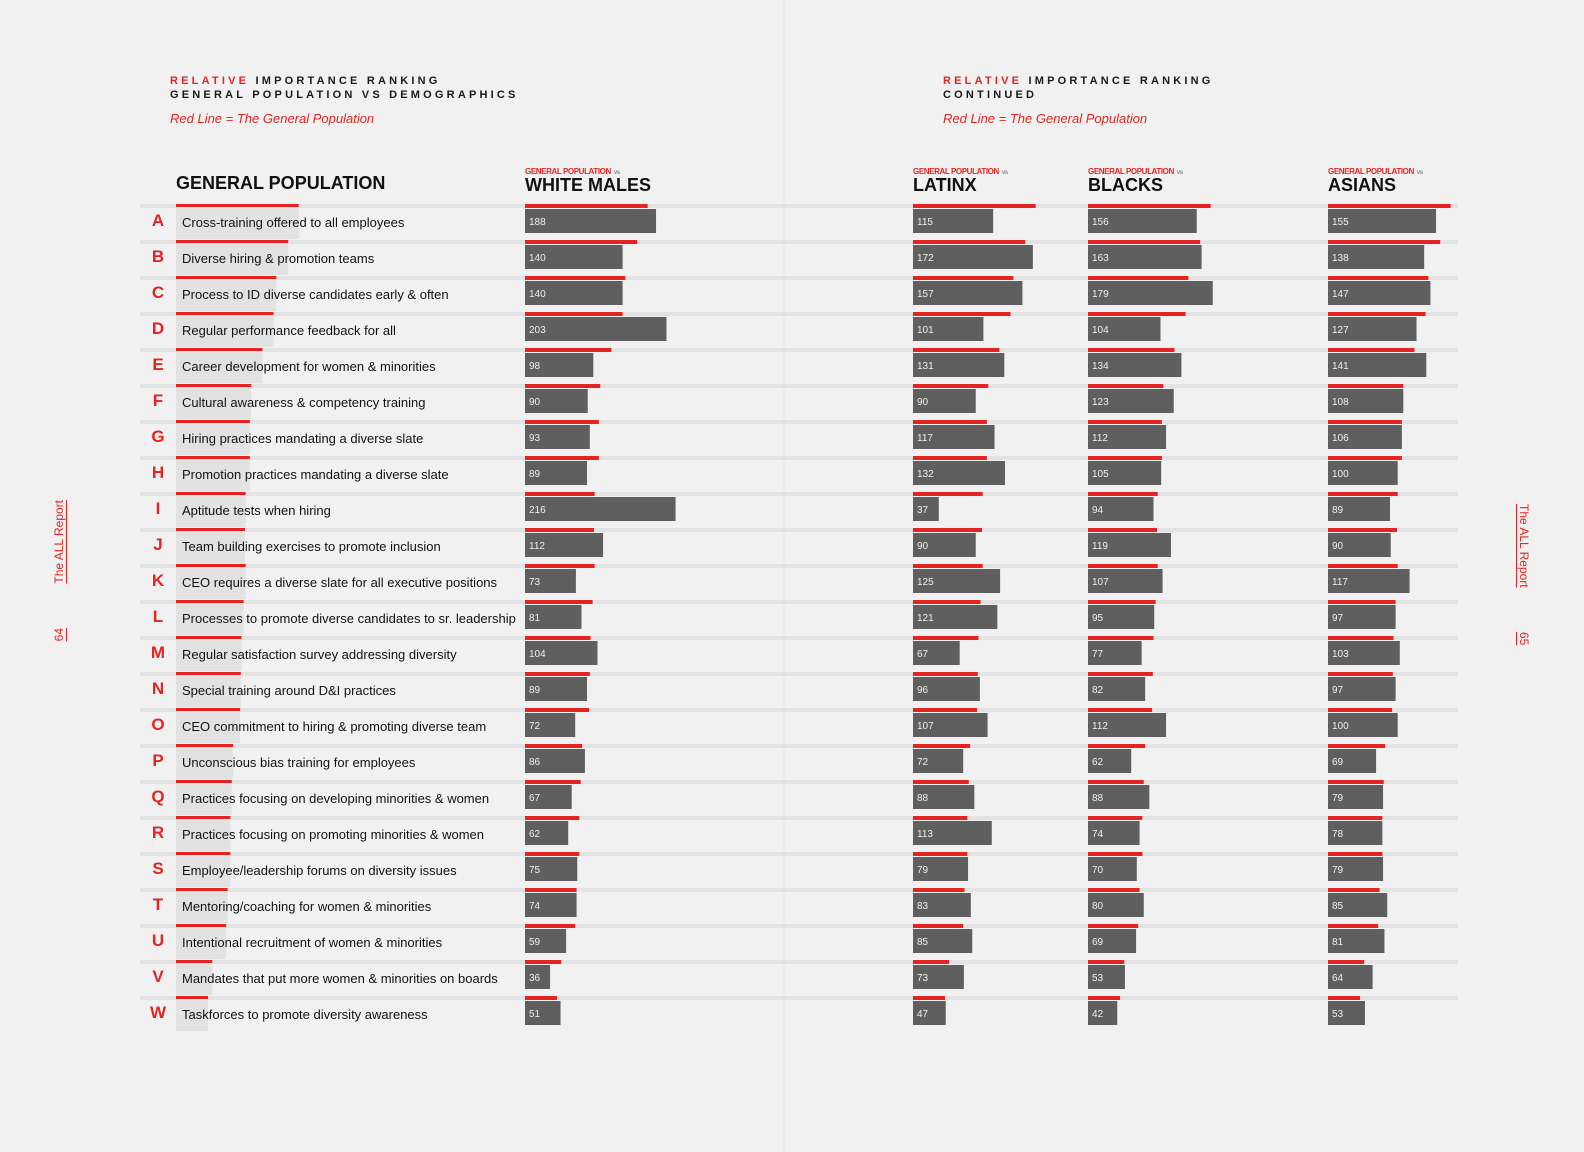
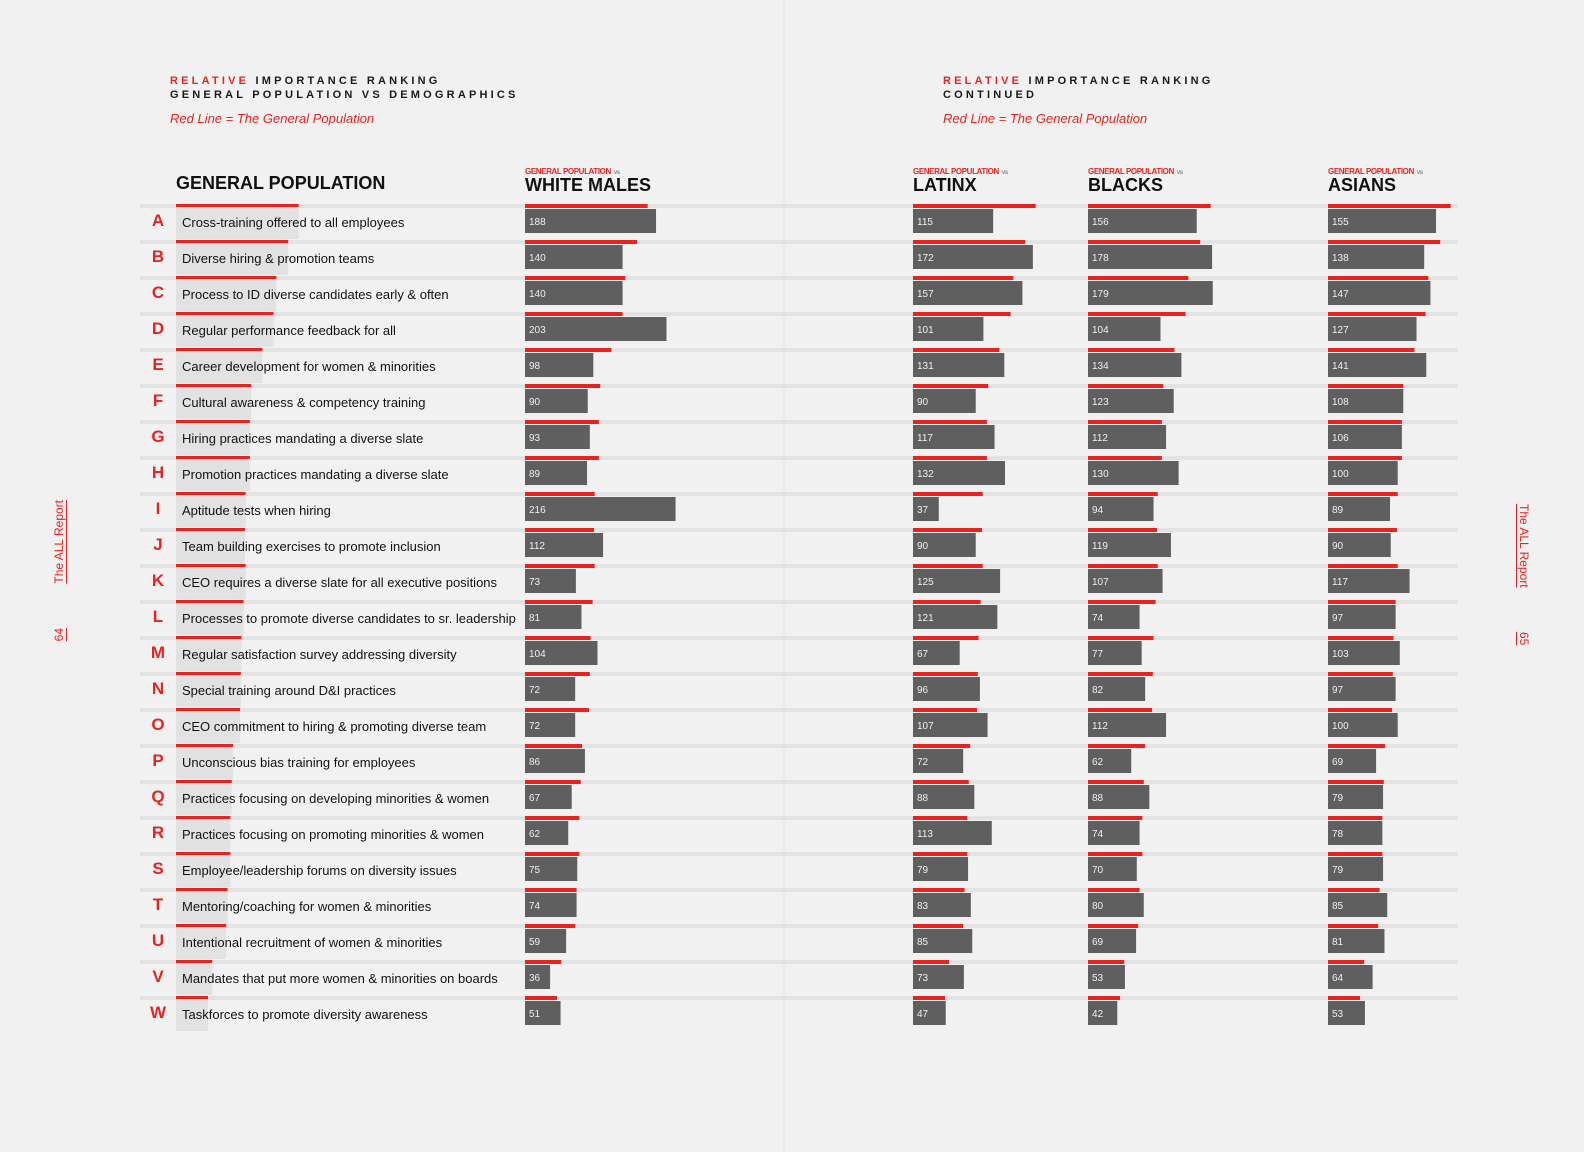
BLACKS/Diverse hiring & promotion teams: 163 -> 178
BLACKS/Promotion practices mandating a diverse slate: 105 -> 130
BLACKS/Processes to promote diverse candidates to sr. leadership: 95 -> 74
WHITE MALES/Special training around D&I practices: 89 -> 72
